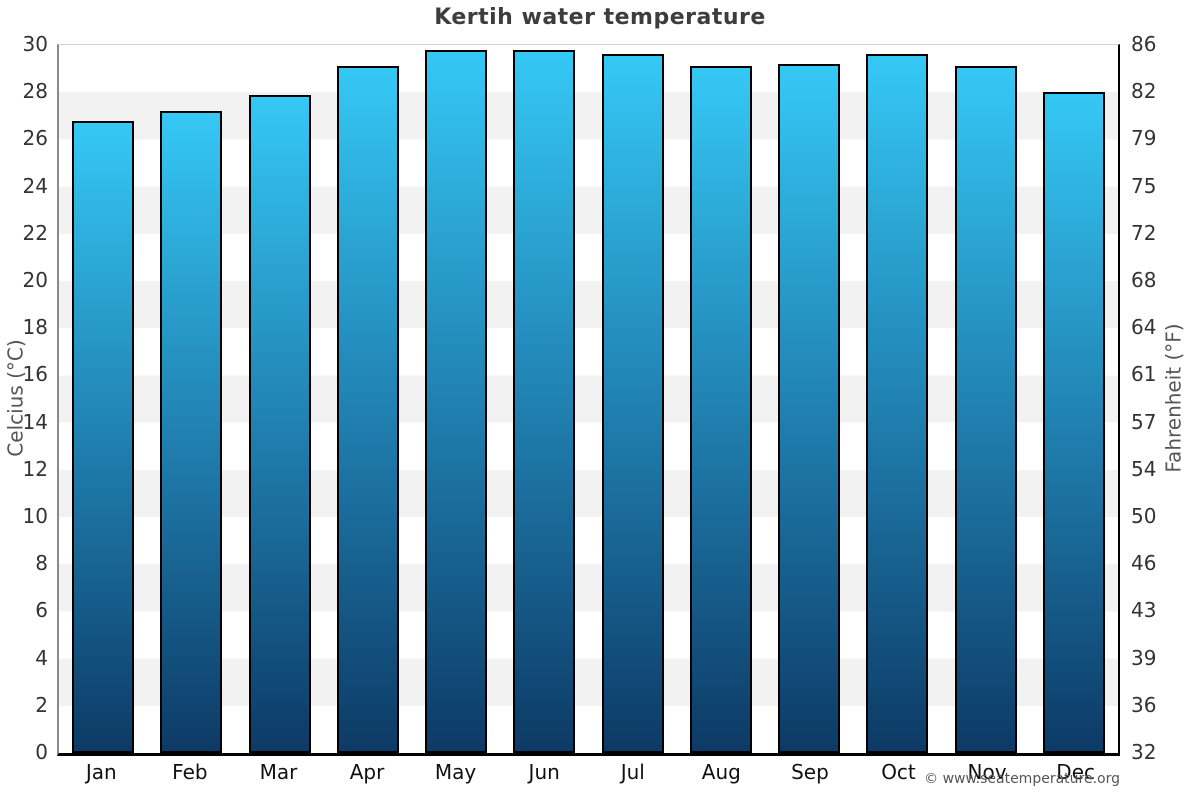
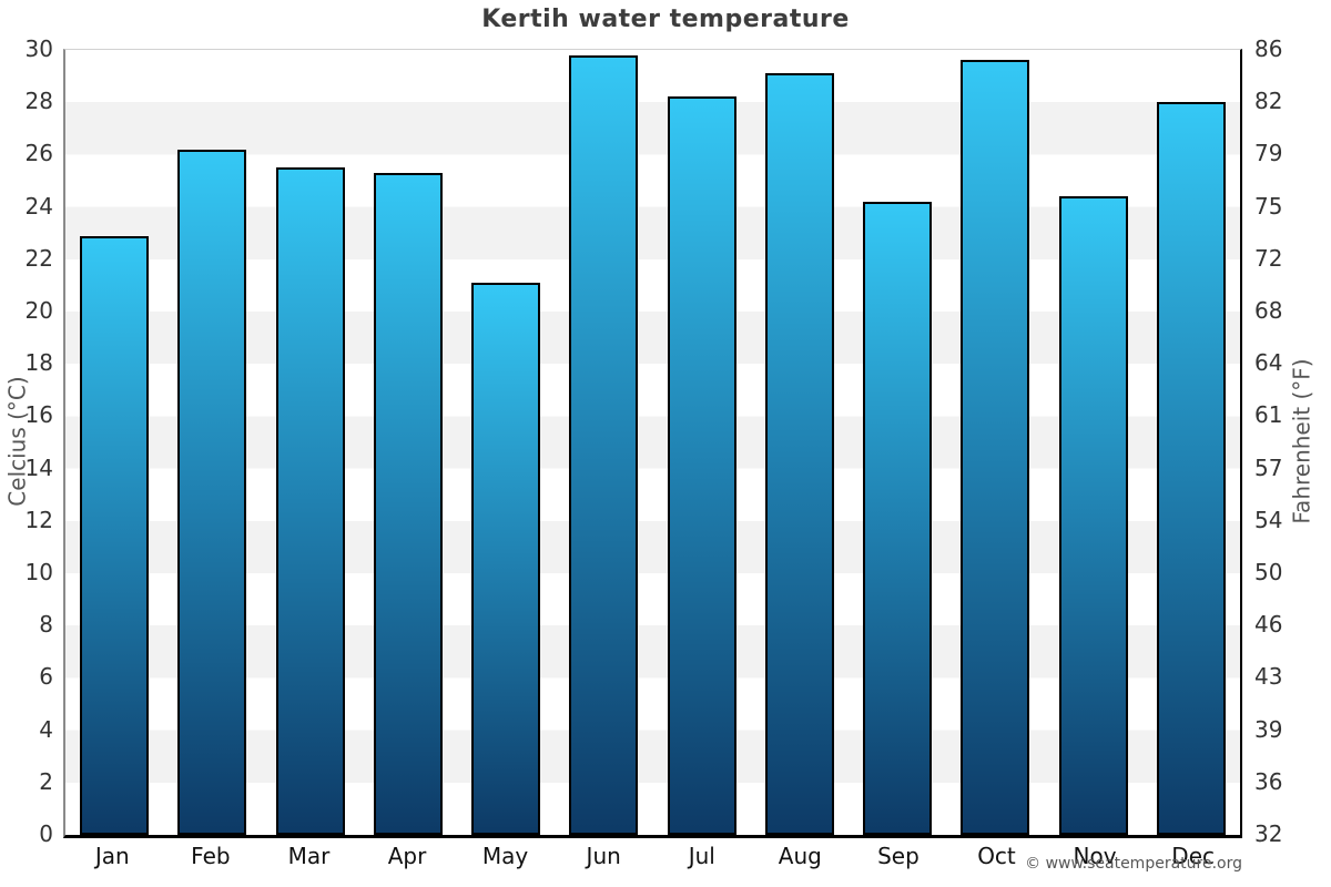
Jan: 26.8 -> 22.9
Feb: 27.2 -> 26.2
Mar: 27.9 -> 25.5
Apr: 29.1 -> 25.3
May: 29.8 -> 21.1
Jul: 29.6 -> 28.2
Sep: 29.2 -> 24.2
Nov: 29.1 -> 24.4
